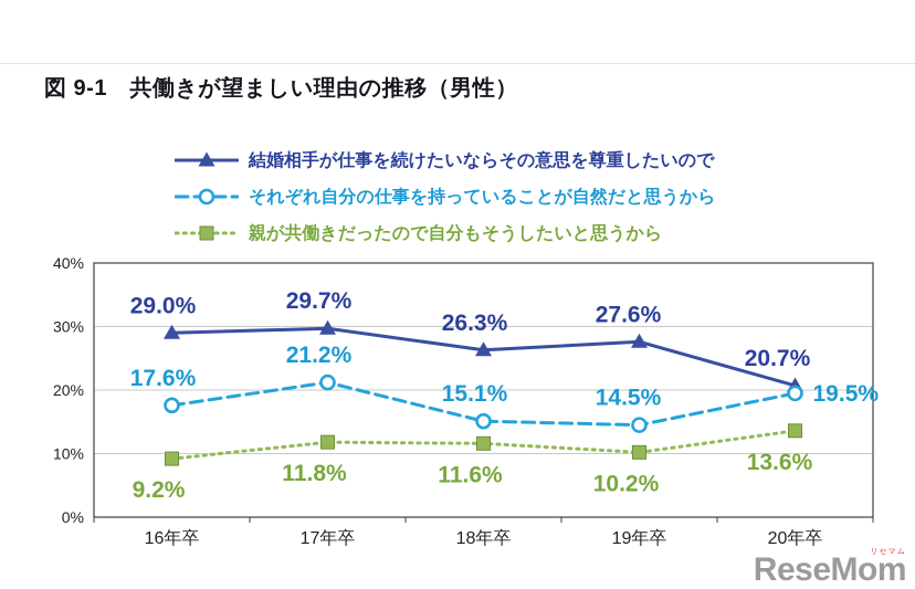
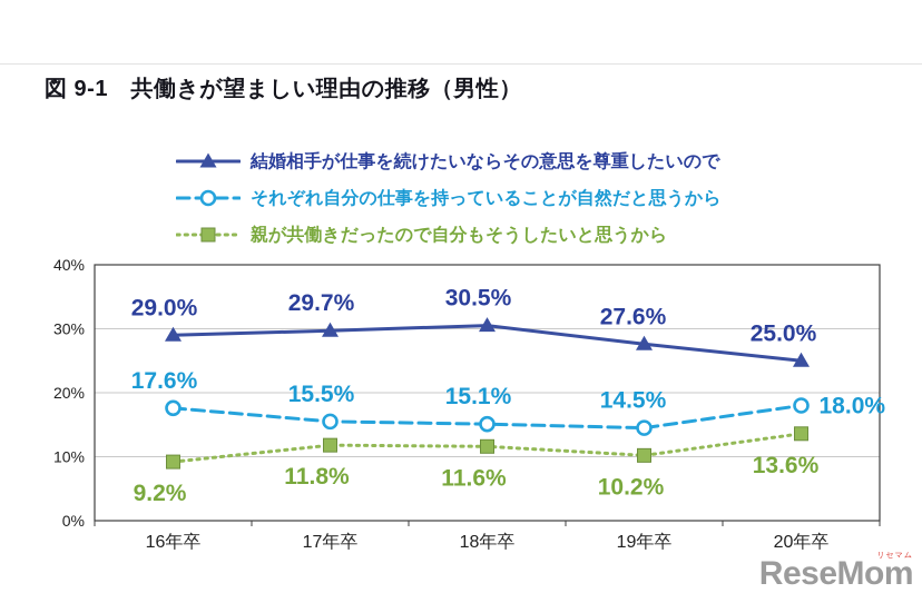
それぞれ自分の仕事を持っていることが自然だと思うから/17年卒: 21.2% -> 15.5%
結婚相手が仕事を続けたいならその意思を尊重したいので/18年卒: 26.3% -> 30.5%
結婚相手が仕事を続けたいならその意思を尊重したいので/20年卒: 20.7% -> 25.0%
それぞれ自分の仕事を持っていることが自然だと思うから/20年卒: 19.5% -> 18.0%
